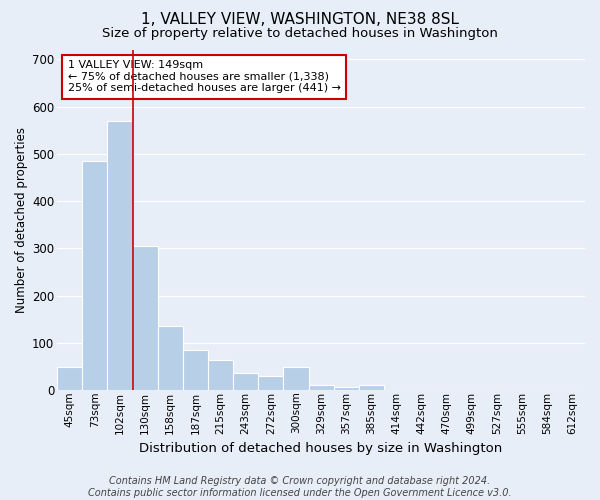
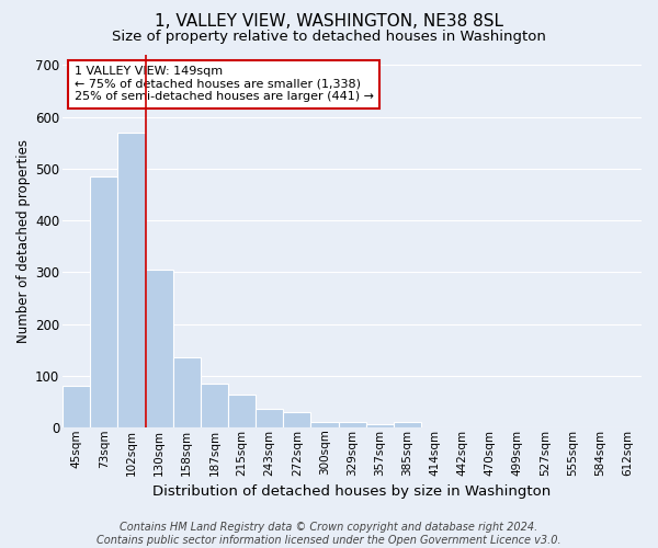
45sqm: 50 -> 80
300sqm: 50 -> 10
